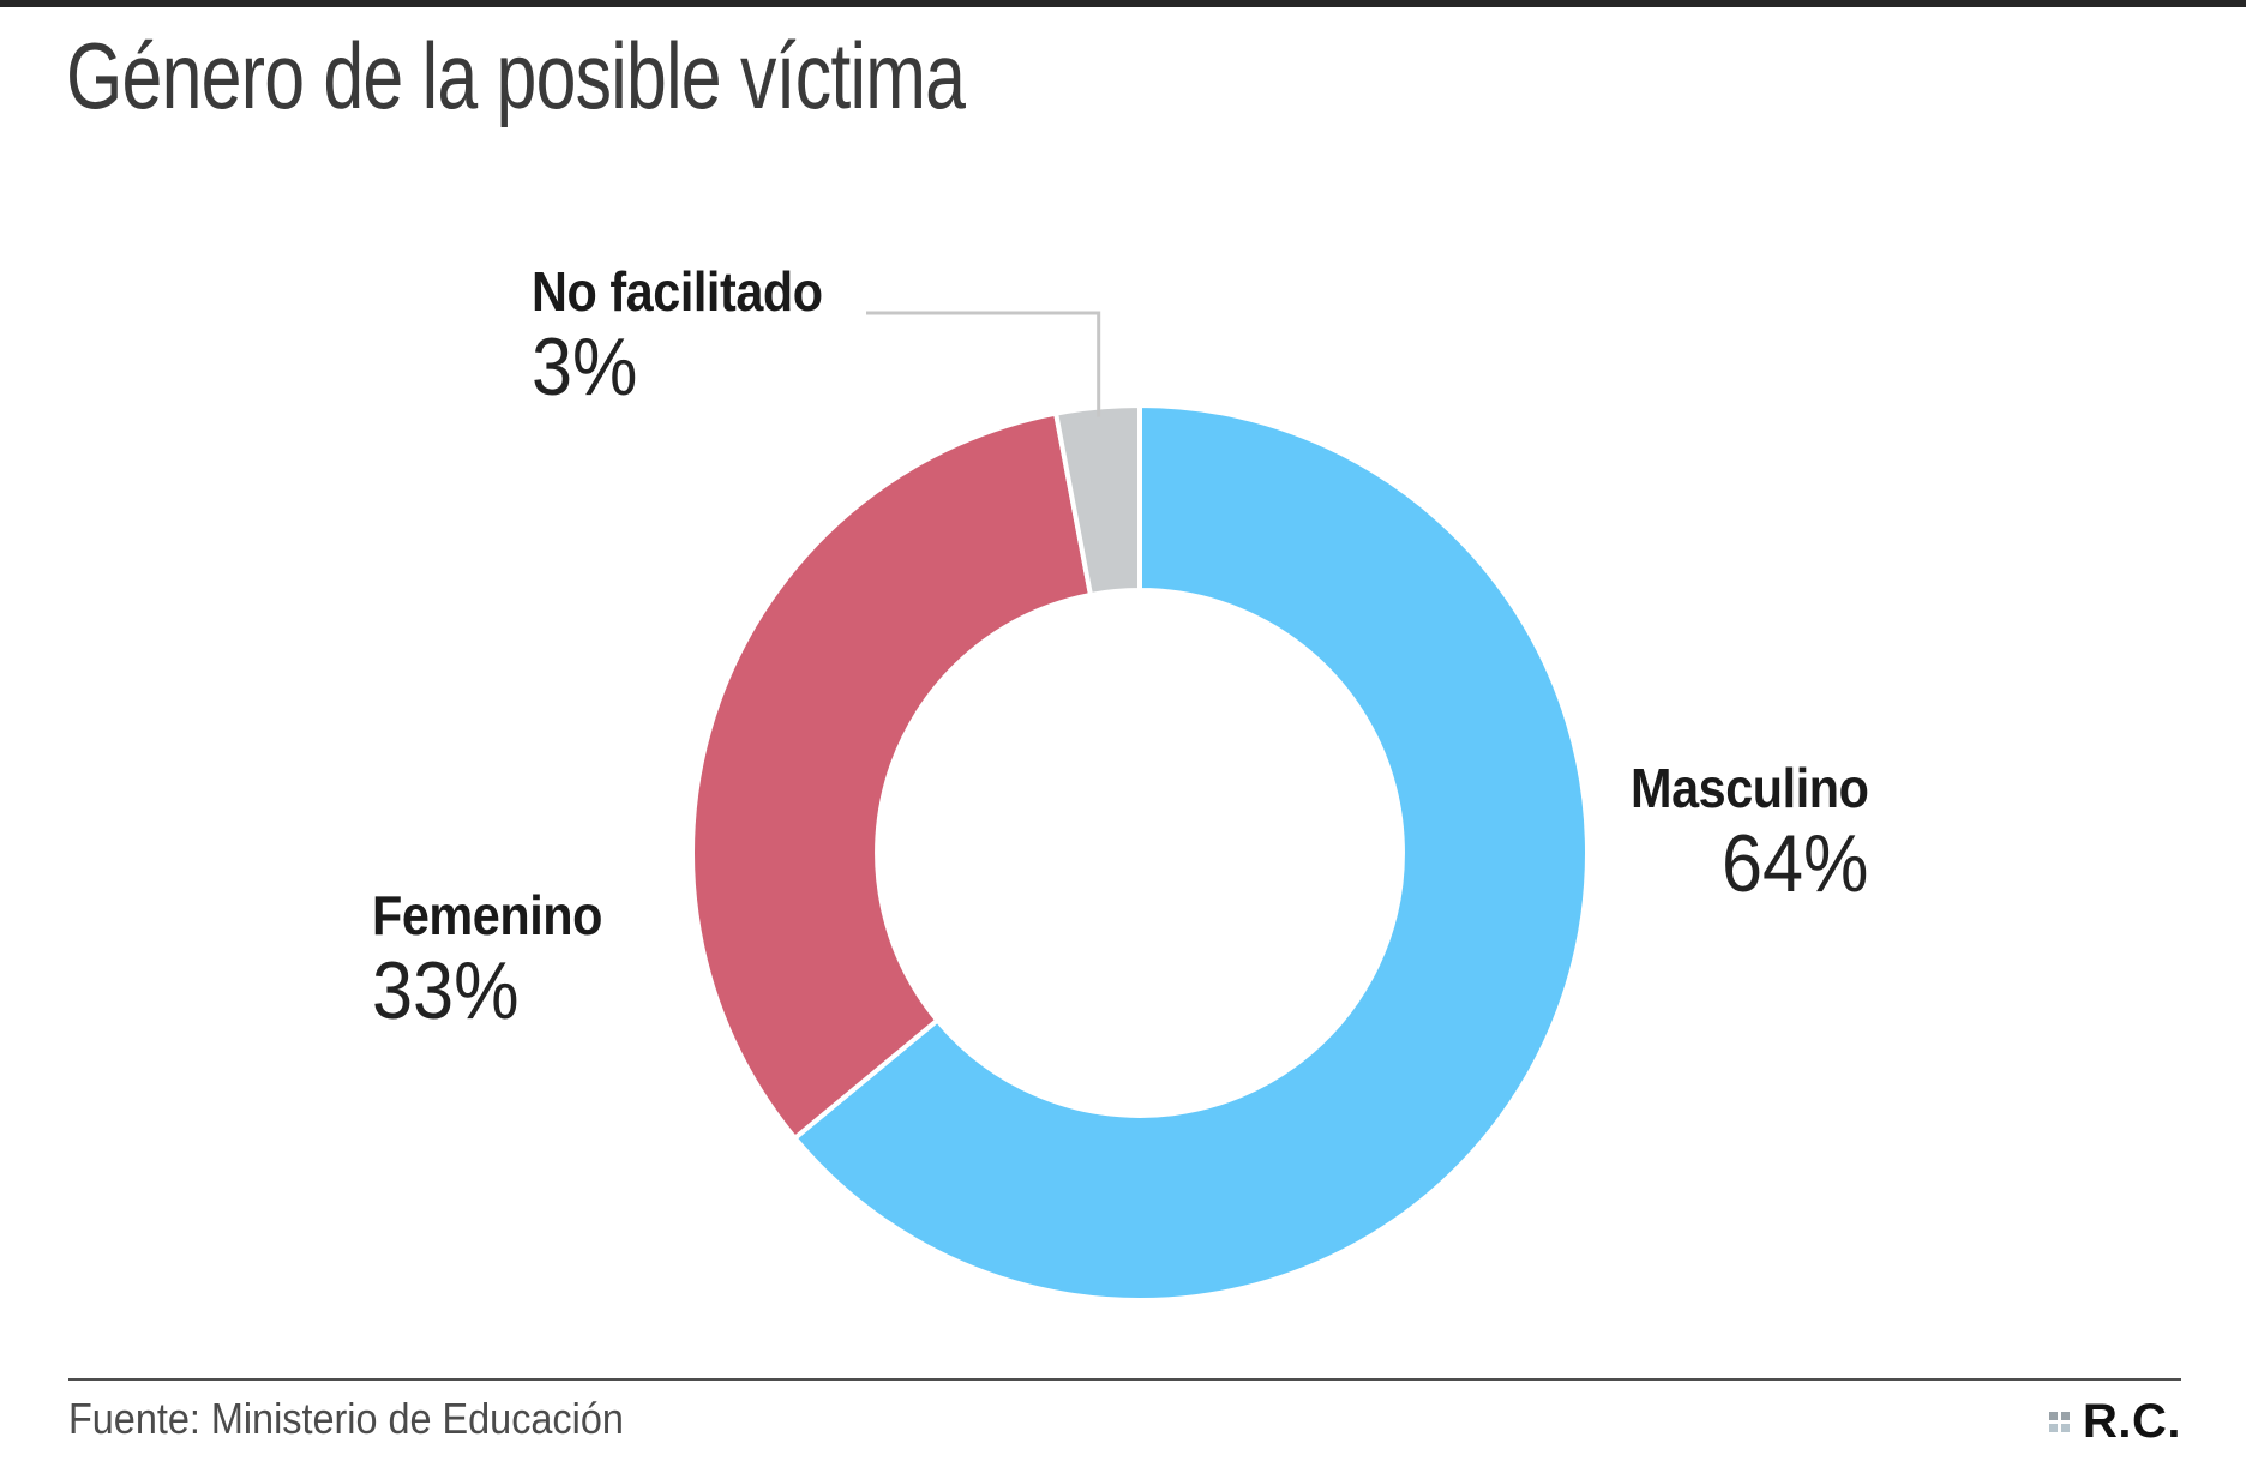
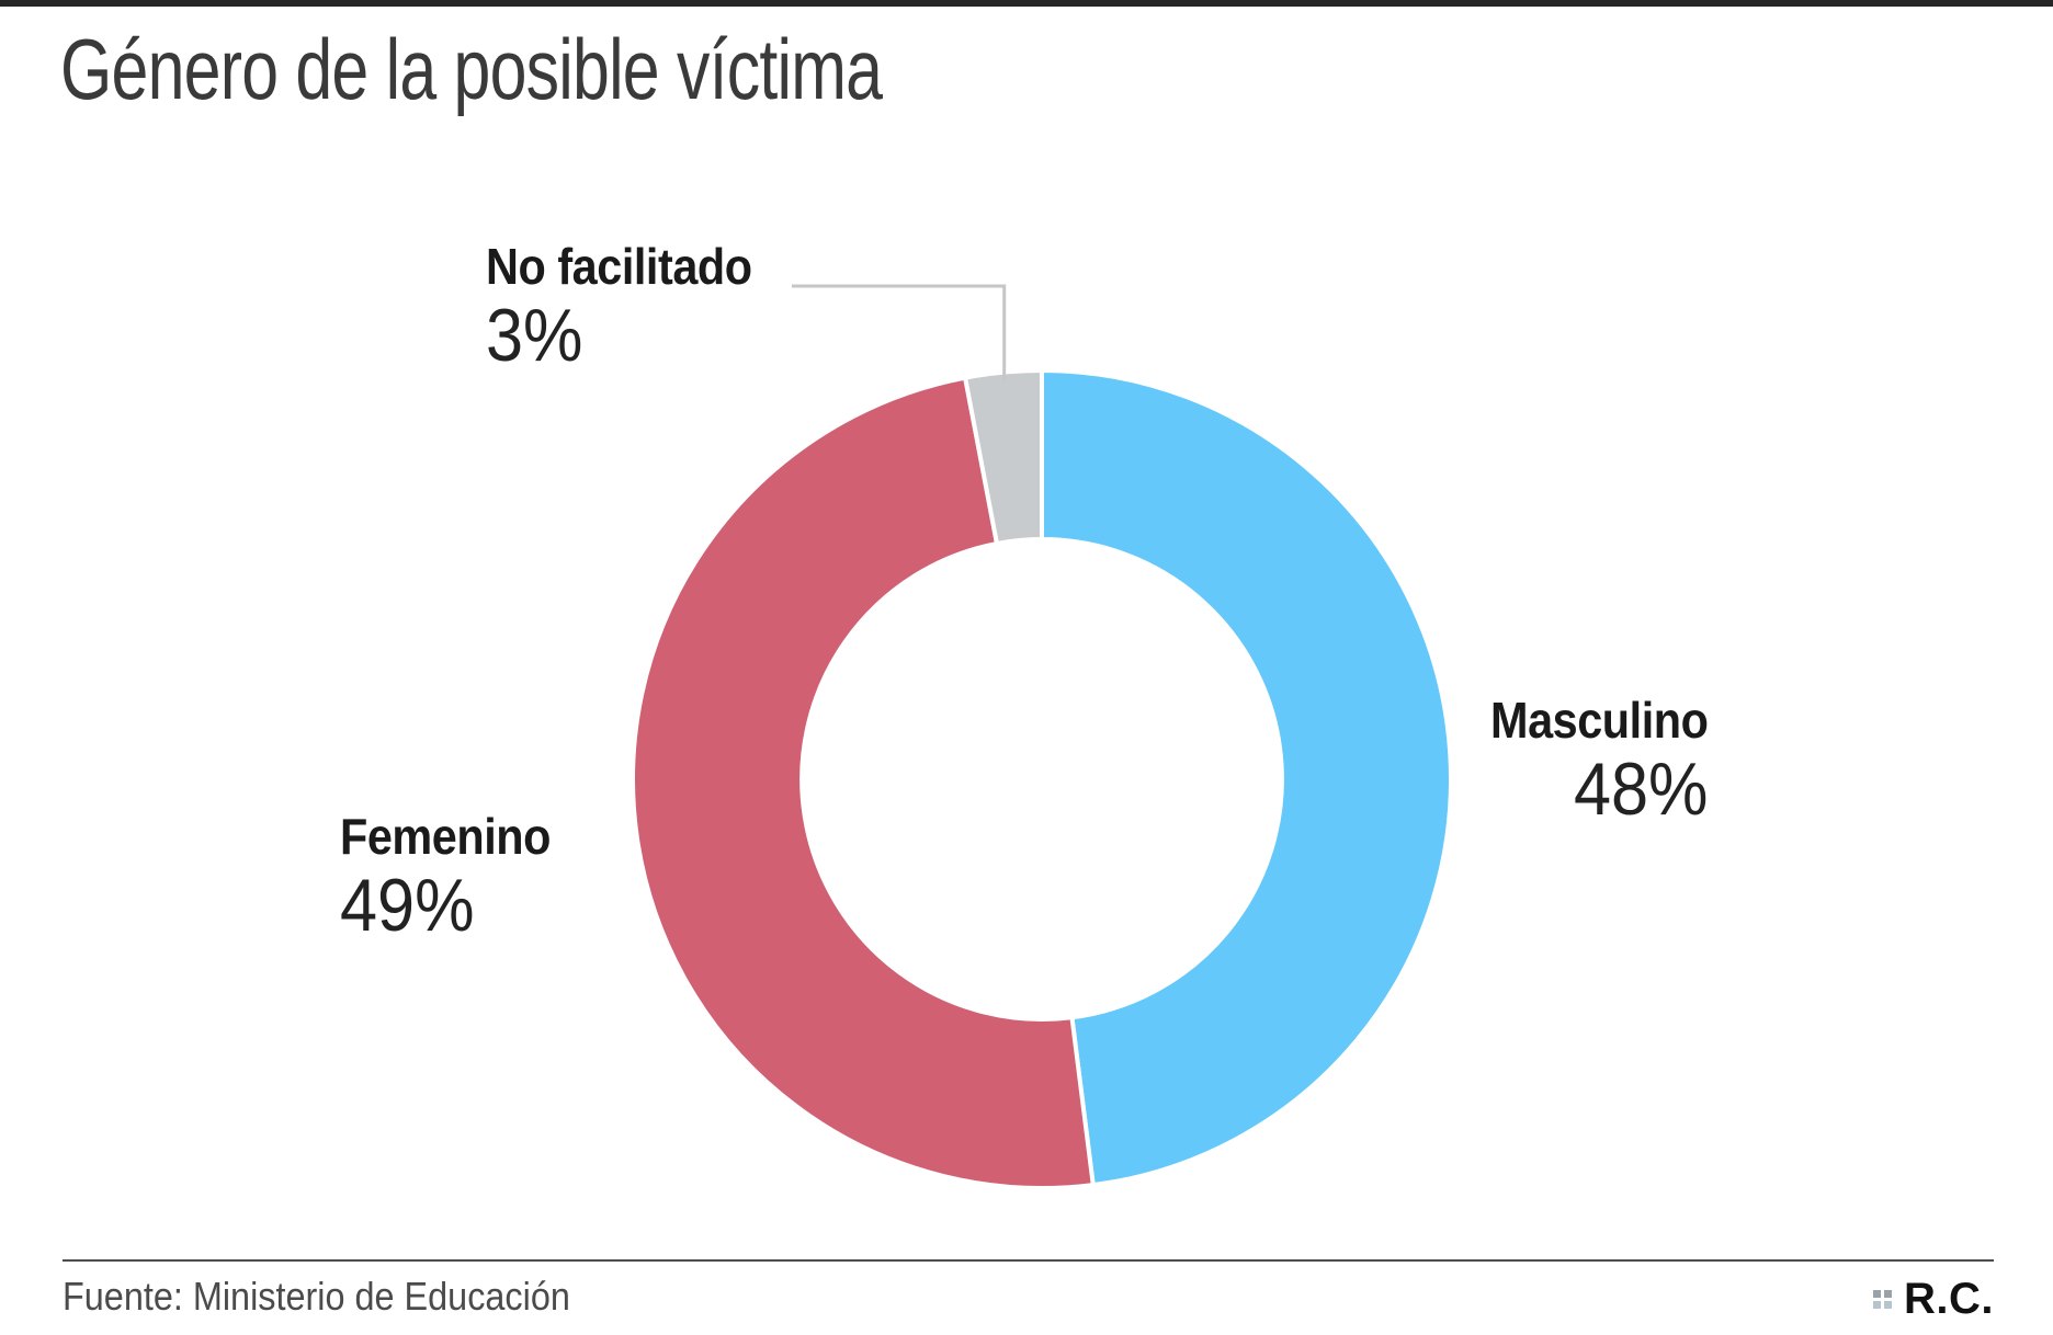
Masculino: 64% -> 48%
Femenino: 33% -> 49%
